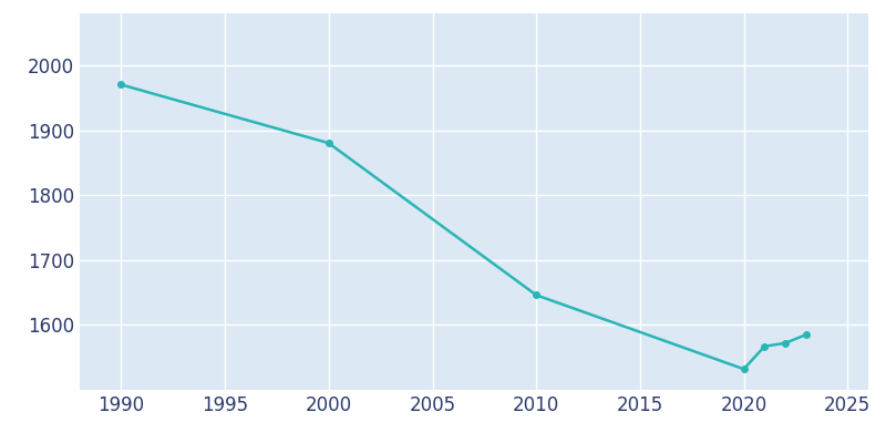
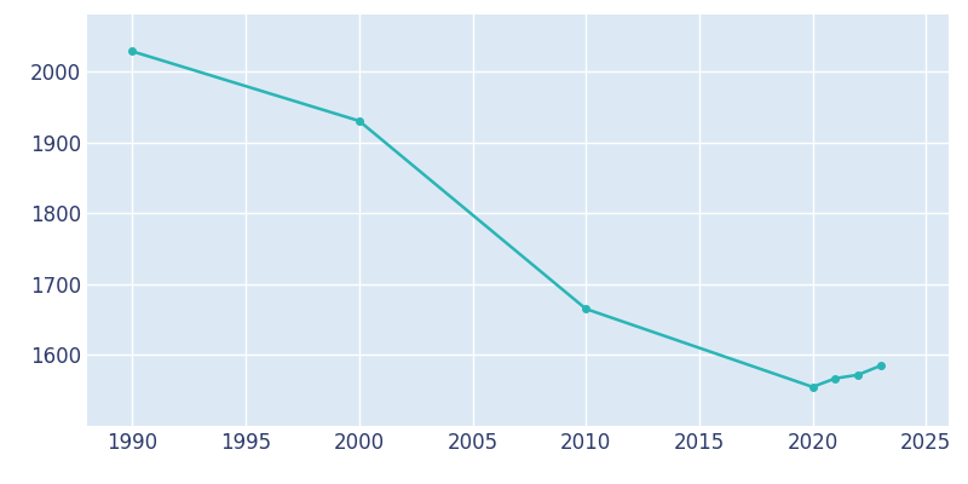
1990: 1970 -> 2028
2000: 1880 -> 1930
2010: 1646 -> 1665
2020: 1532 -> 1555
